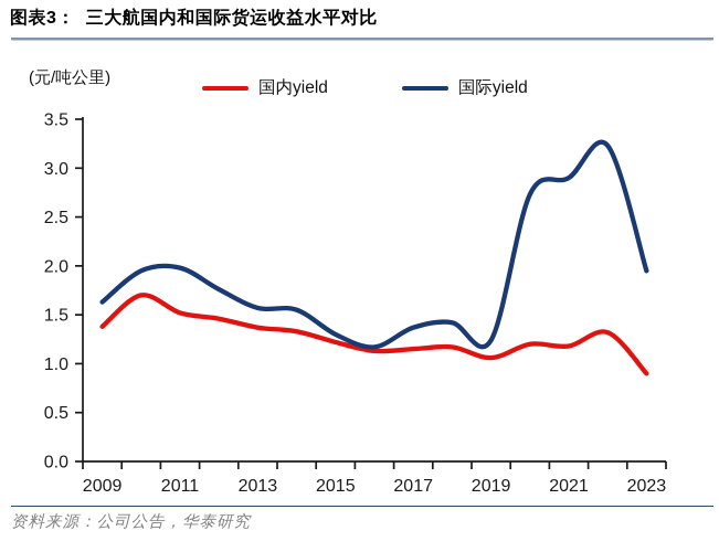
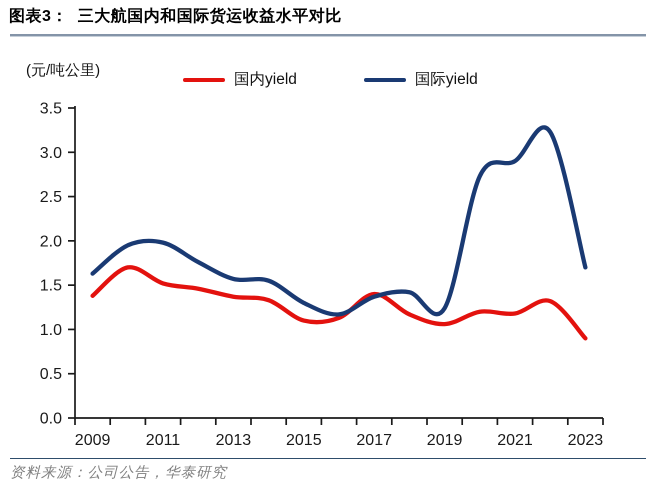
国内yield/2015: 1.2 -> 1.1
国内yield/2017: 1.1 -> 1.4
国际yield/2023: 1.9 -> 1.7
